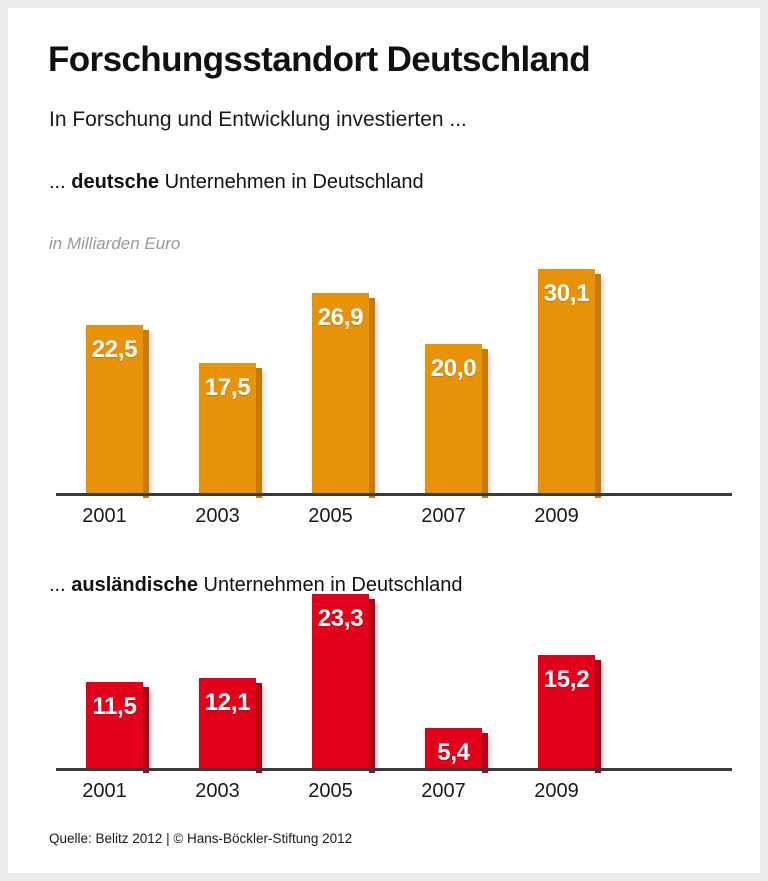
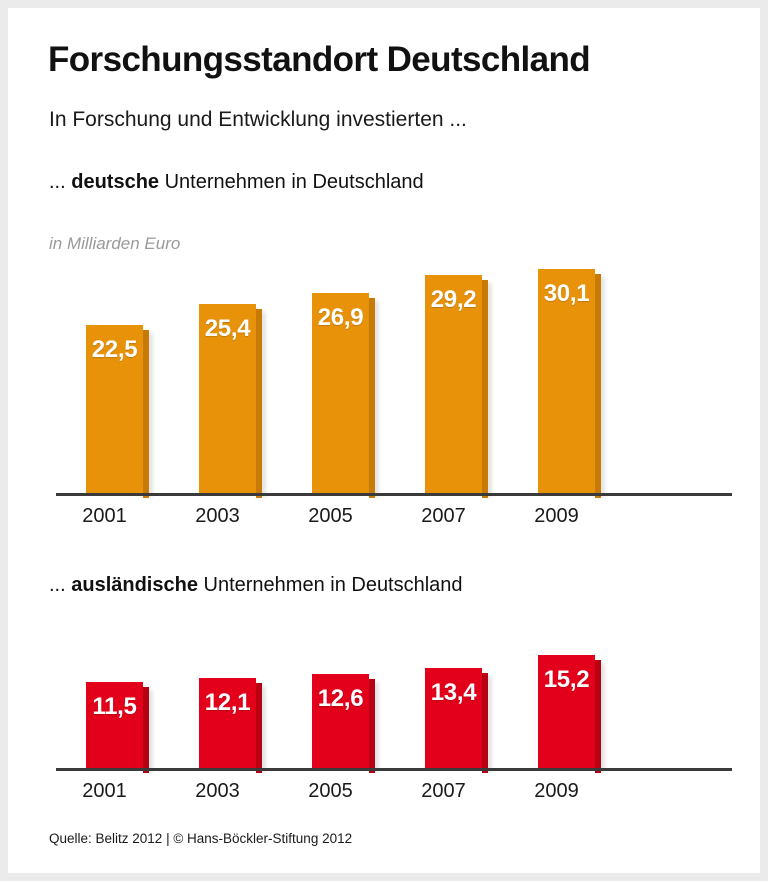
... deutsche Unternehmen in Deutschland/2003: 17,5 -> 25,4
... deutsche Unternehmen in Deutschland/2007: 20,0 -> 29,2
... ausländische Unternehmen in Deutschland/2005: 23,3 -> 12,6
... ausländische Unternehmen in Deutschland/2007: 5,4 -> 13,4
